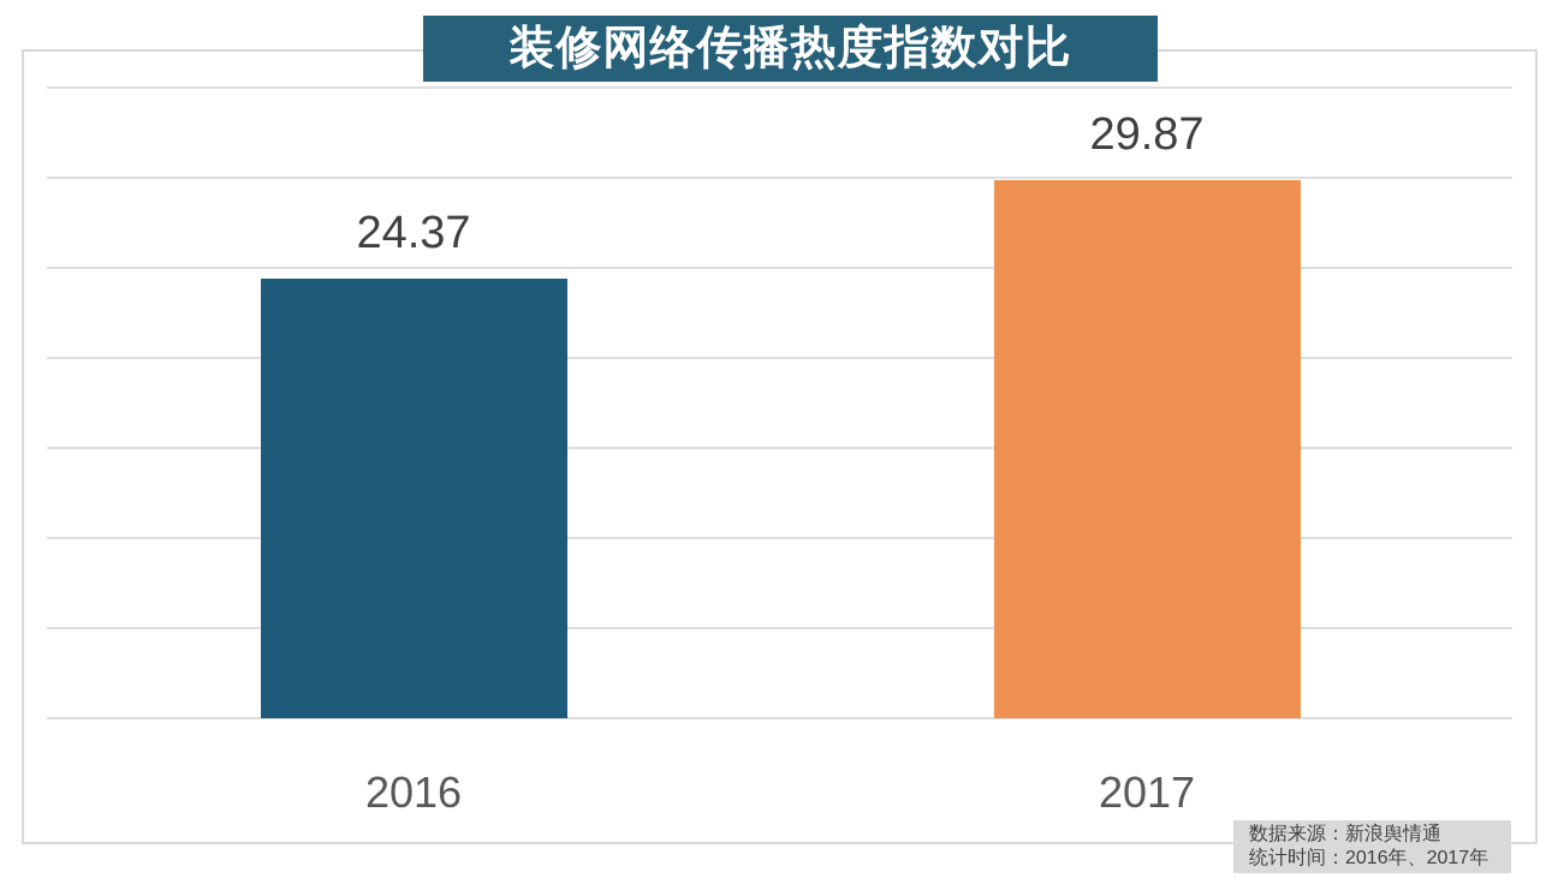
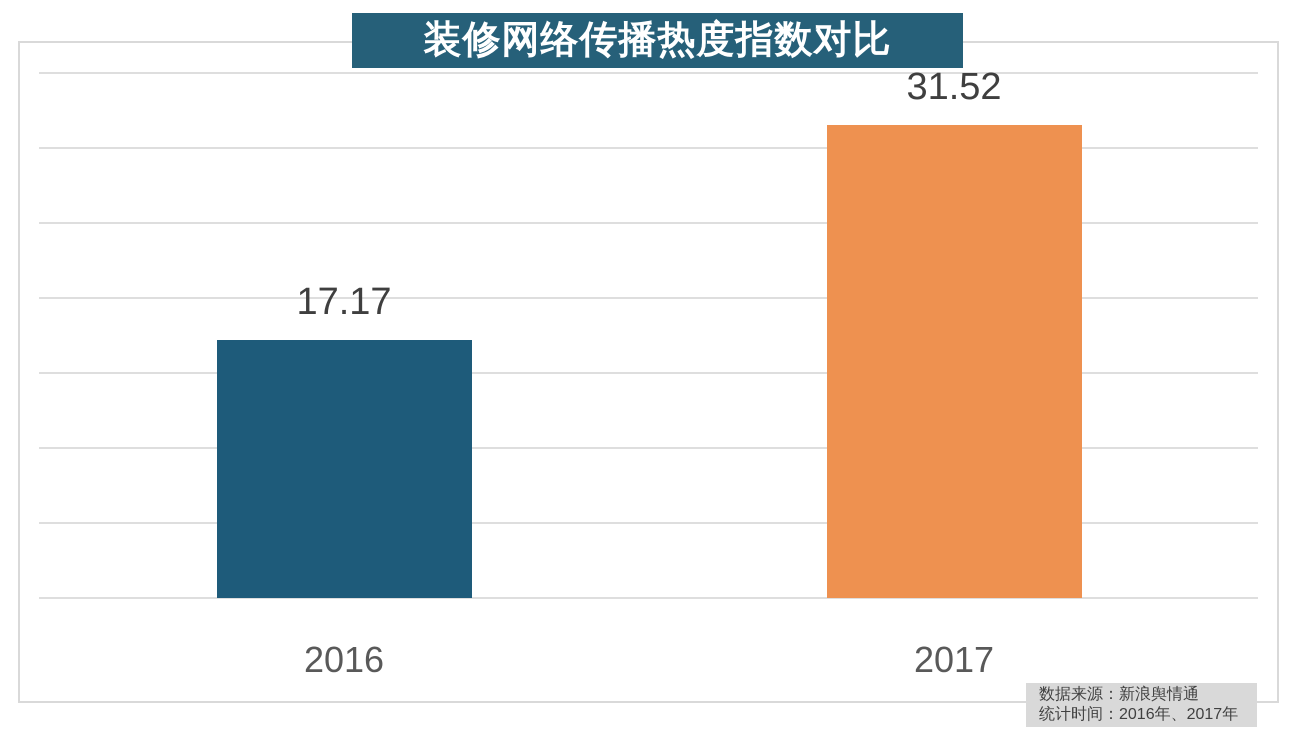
2016: 24.37 -> 17.17
2017: 29.87 -> 31.52
